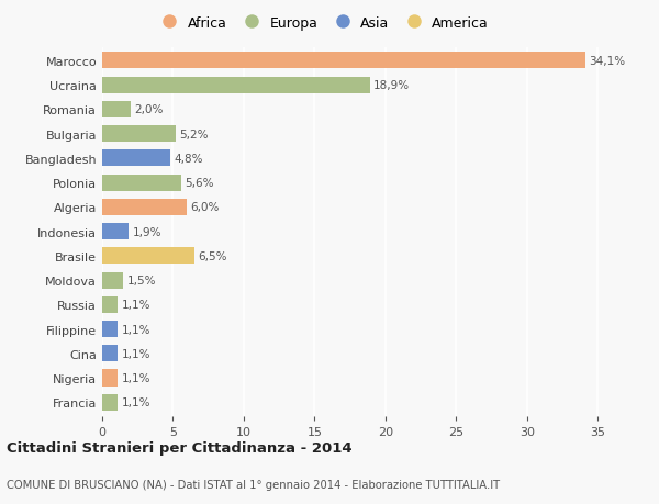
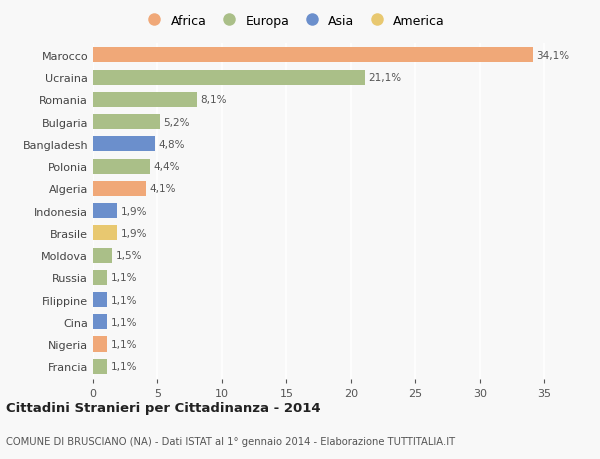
Ucraina: 18,9% -> 21,1%
Romania: 2,0% -> 8,1%
Polonia: 5,6% -> 4,4%
Algeria: 6,0% -> 4,1%
Brasile: 6,5% -> 1,9%
